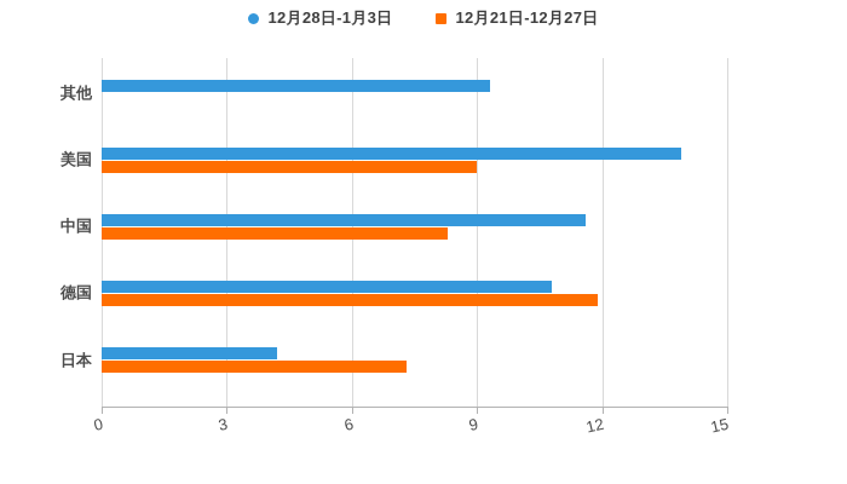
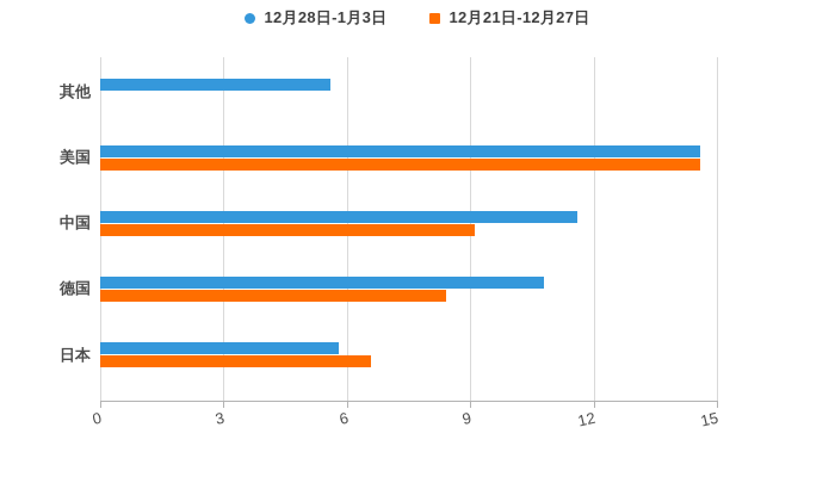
12月28日-1月3日/其他: 9.3 -> 5.6
12月28日-1月3日/美国: 13.9 -> 14.6
12月21日-12月27日/美国: 9.0 -> 14.6
12月21日-12月27日/中国: 8.3 -> 9.1
12月21日-12月27日/德国: 11.9 -> 8.4
12月28日-1月3日/日本: 4.2 -> 5.8
12月21日-12月27日/日本: 7.3 -> 6.6
